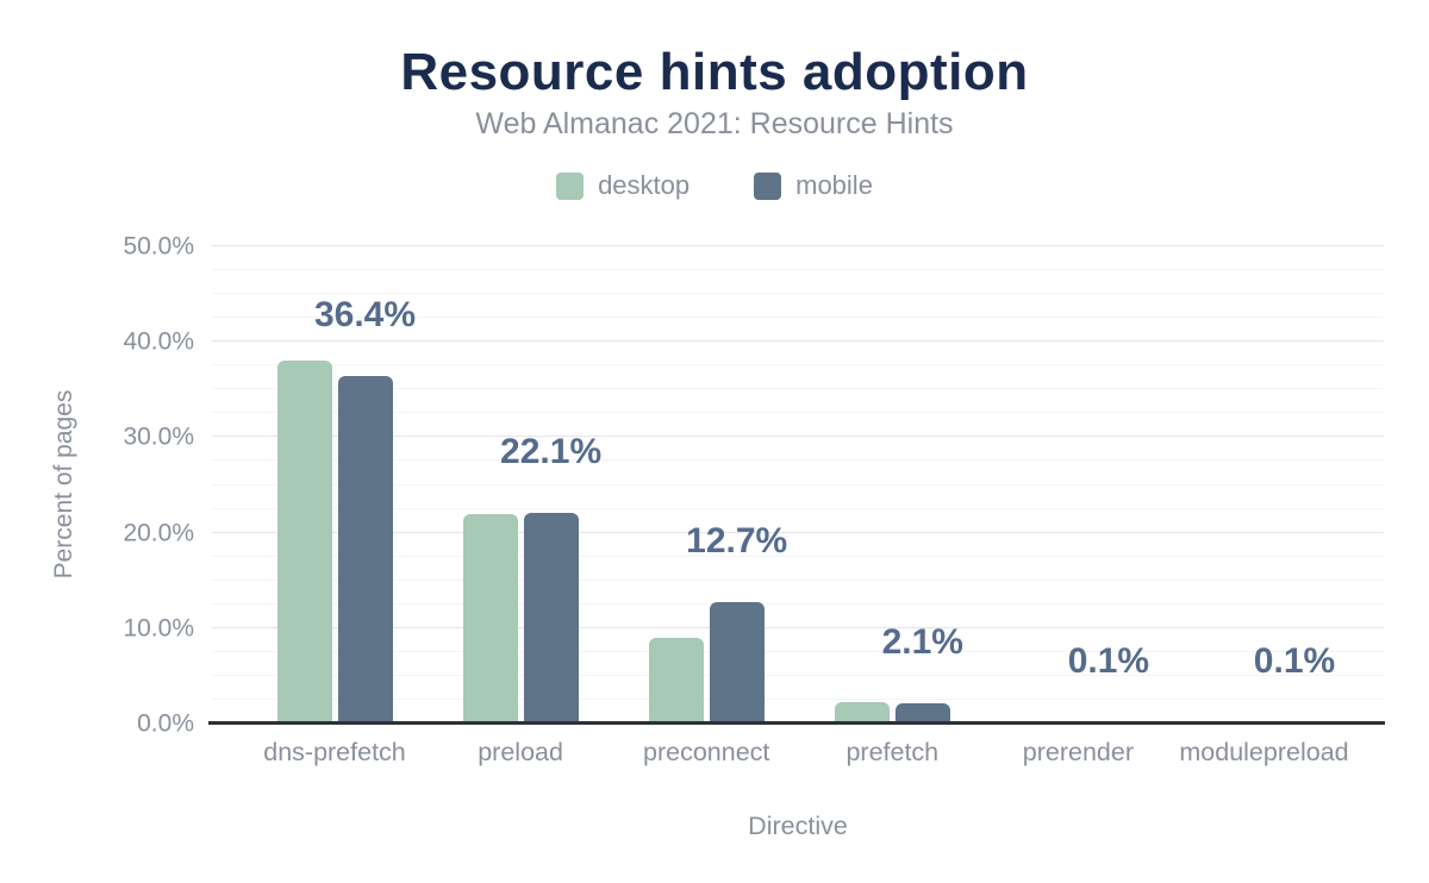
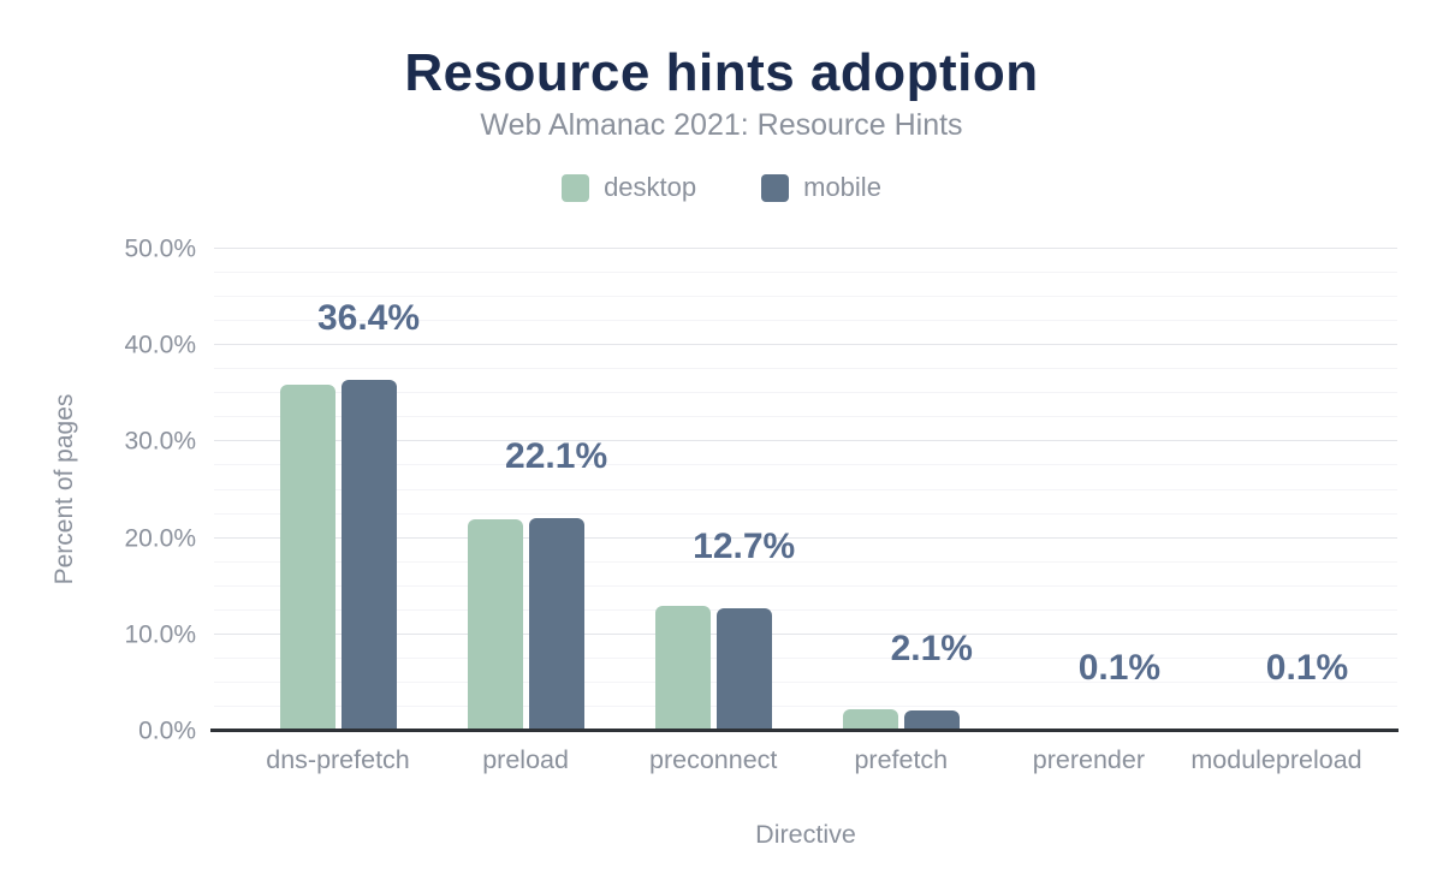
desktop/dns-prefetch: 38% -> 36%
desktop/preconnect: 9% -> 13%
